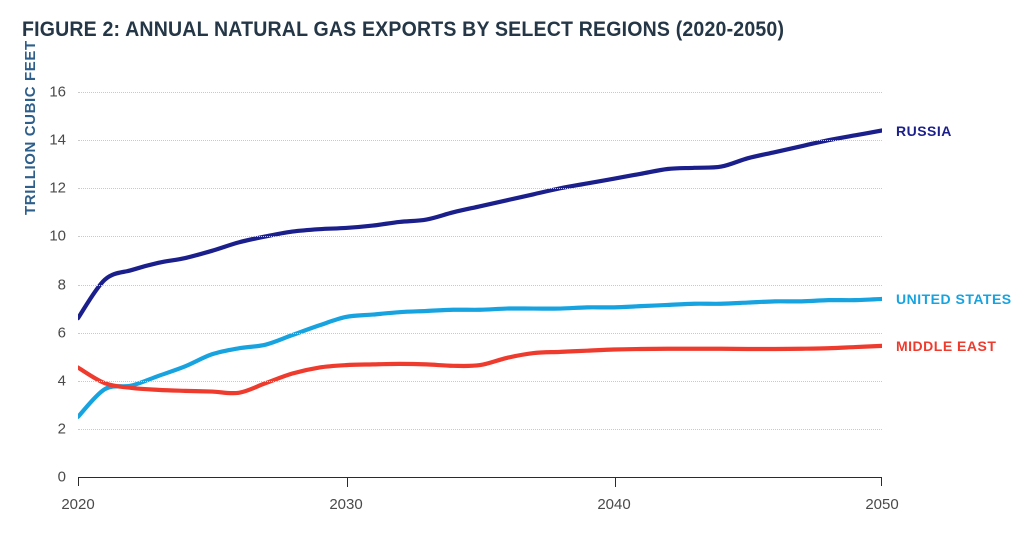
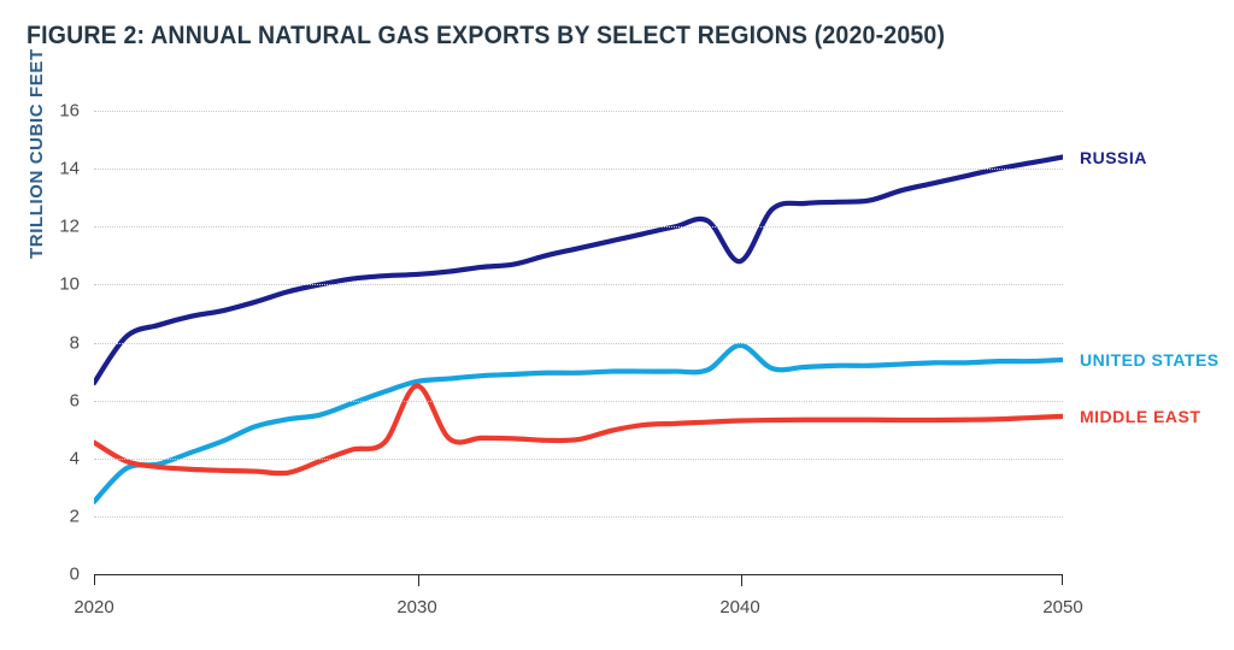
MIDDLE EAST/2030: 4.7 -> 6.5
RUSSIA/2040: 12.4 -> 10.8
UNITED STATES/2040: 7.0 -> 7.9
